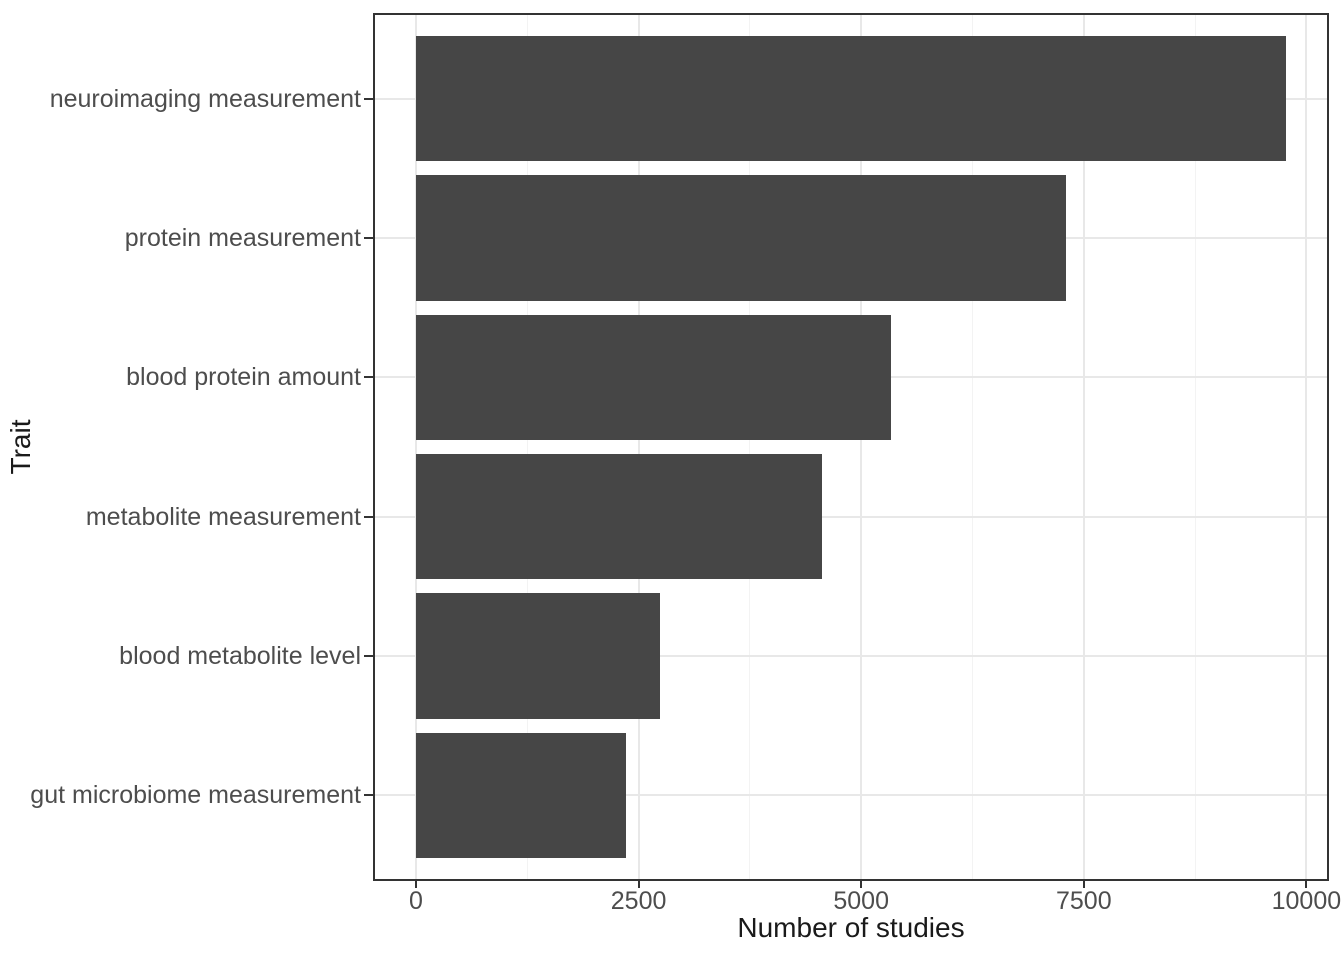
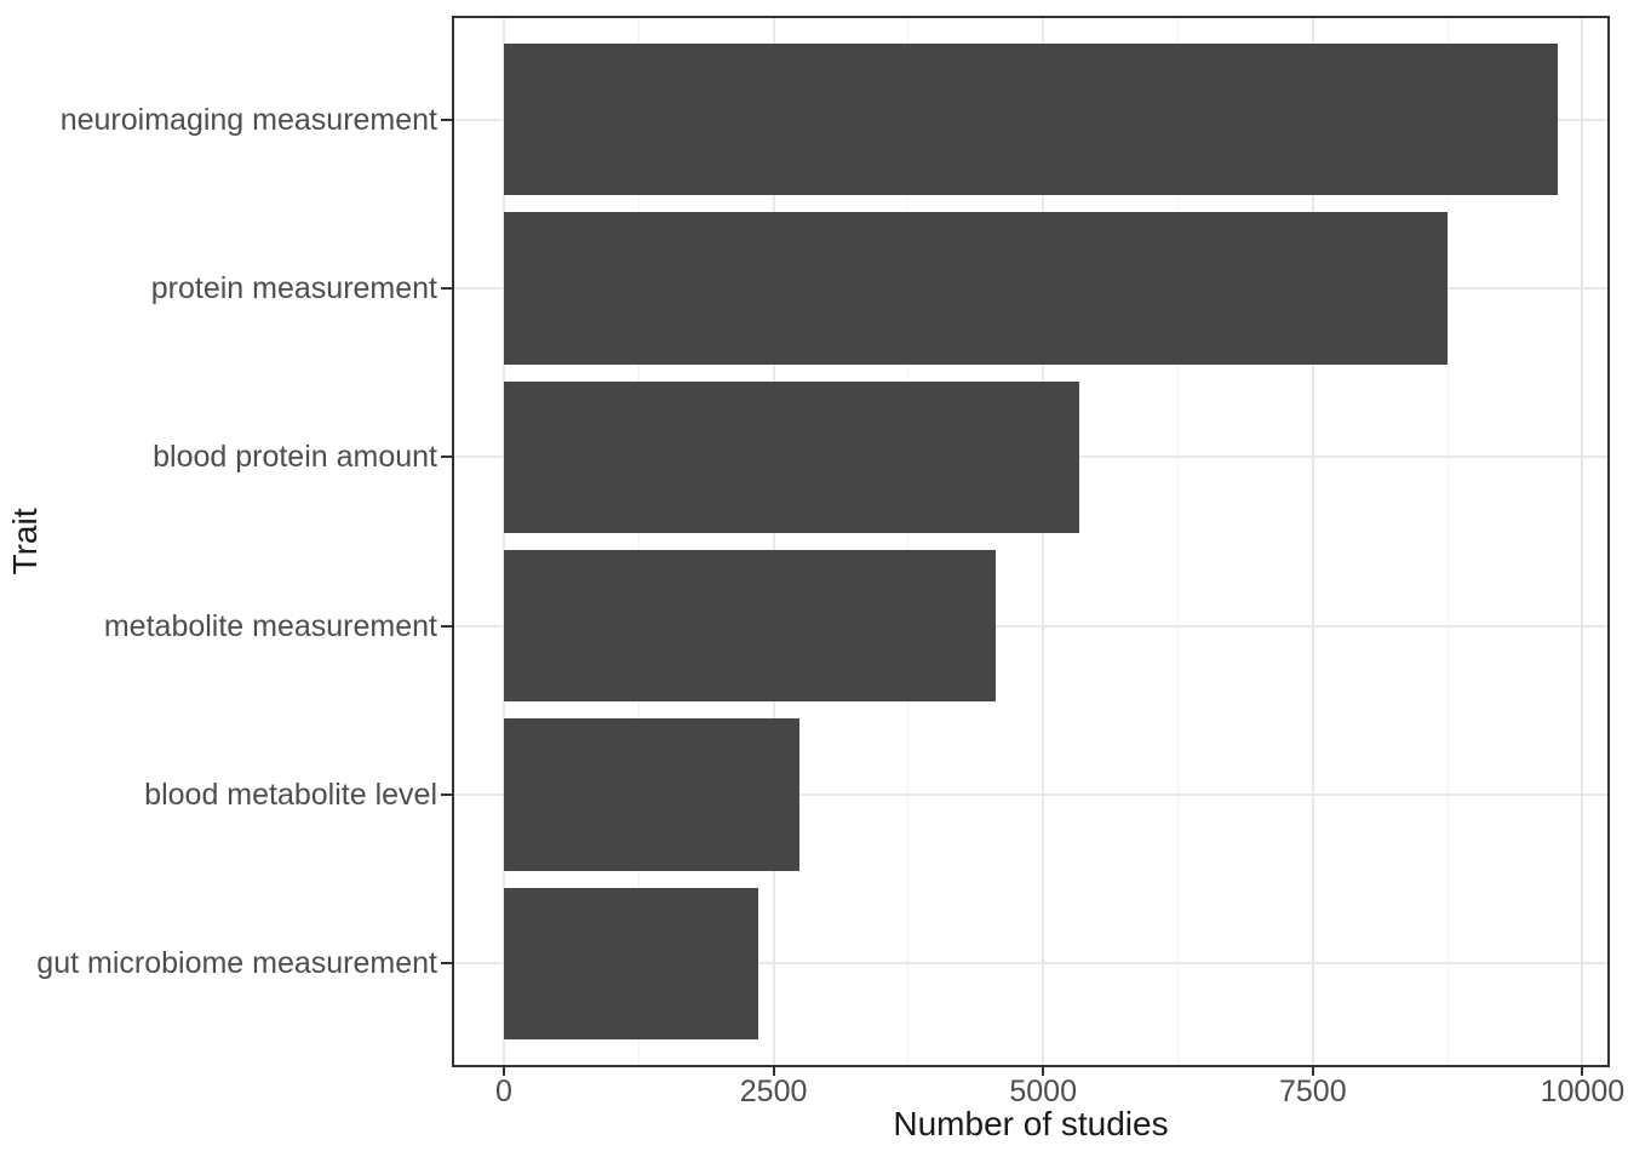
protein measurement: 7300 -> 8800
